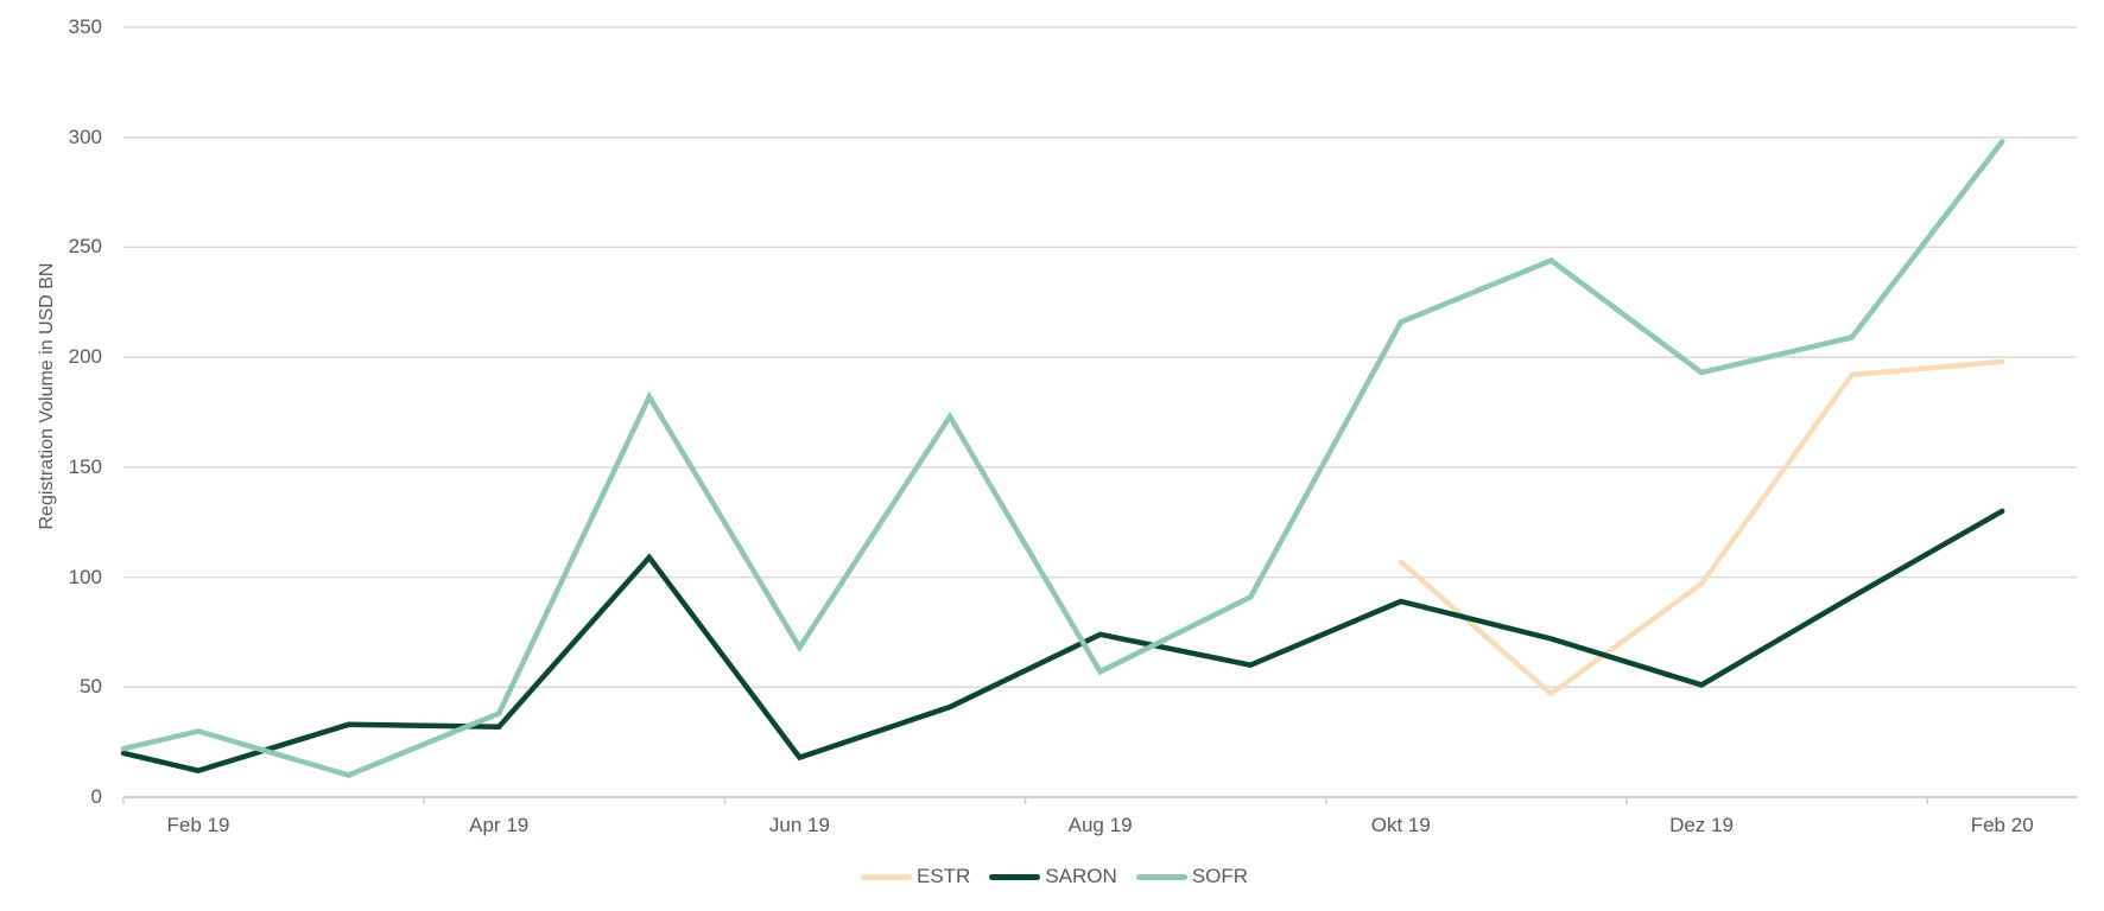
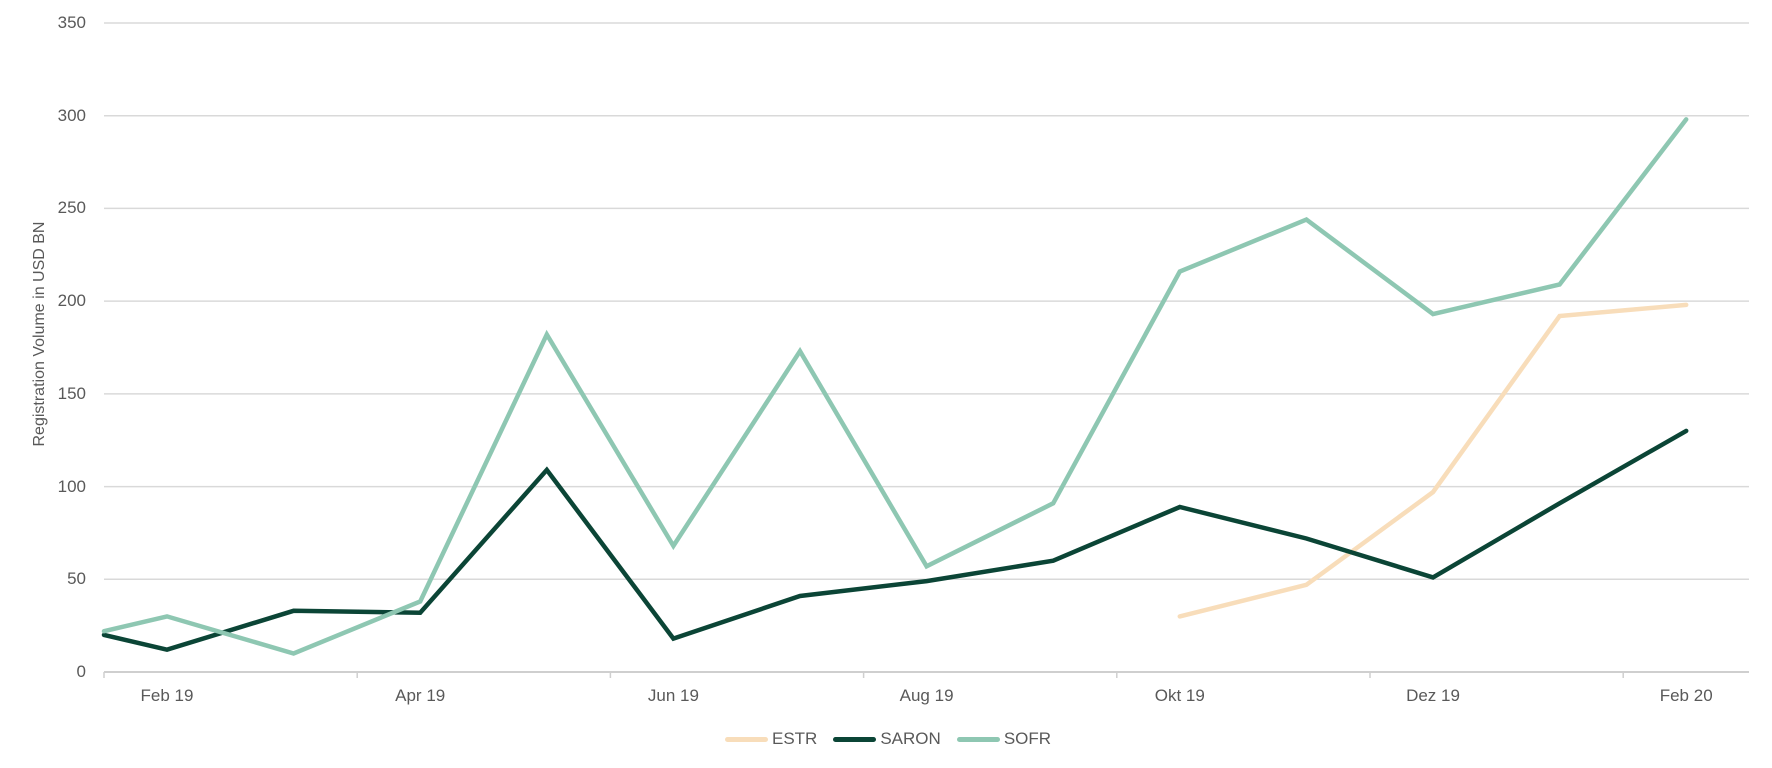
SARON/Aug 19: 74 -> 49
ESTR/Okt 19: 107 -> 30
